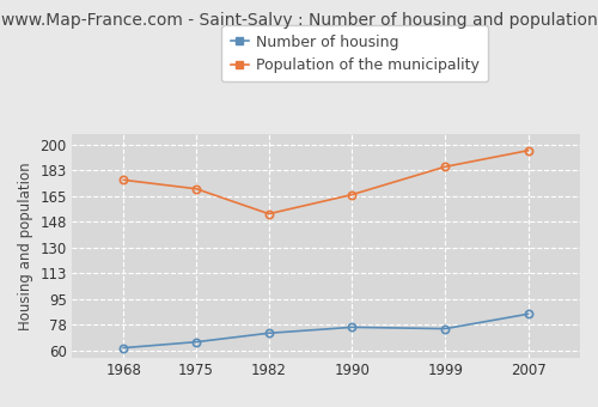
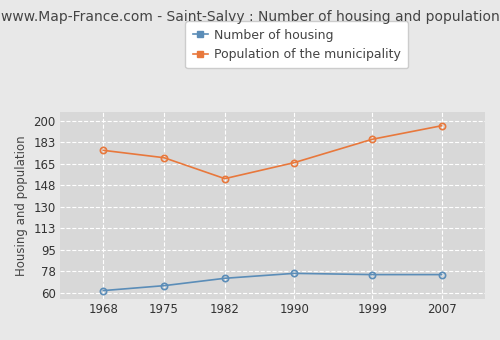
Number of housing/2007: 85 -> 75
